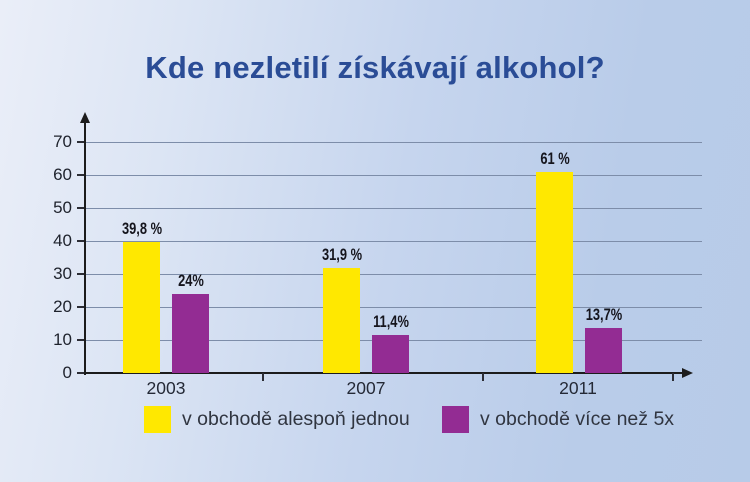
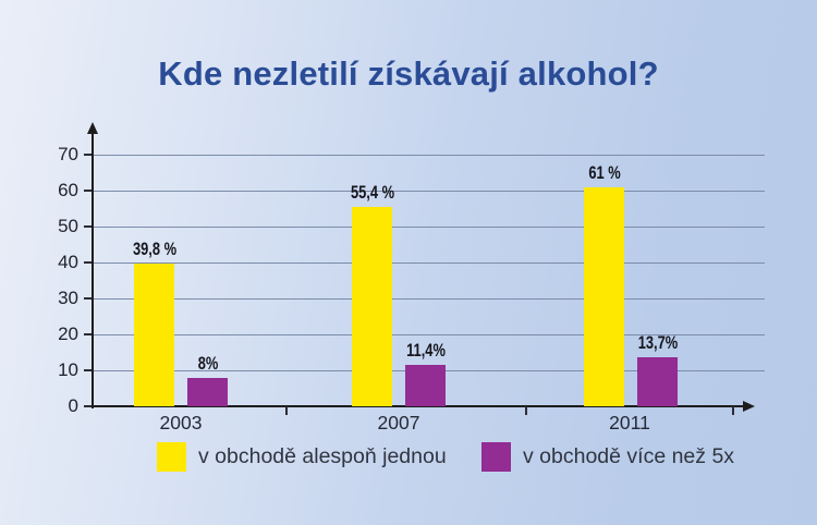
v obchodě více než 5x/2003: 24% -> 8%
v obchodě alespoň jednou/2007: 31,9 -> 55,4
